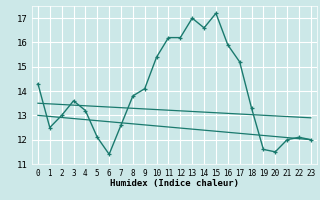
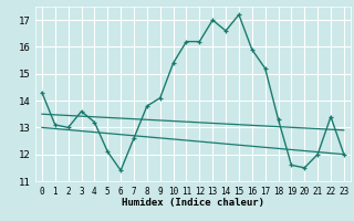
1: 12.5 -> 13.1
22: 12.1 -> 13.4
